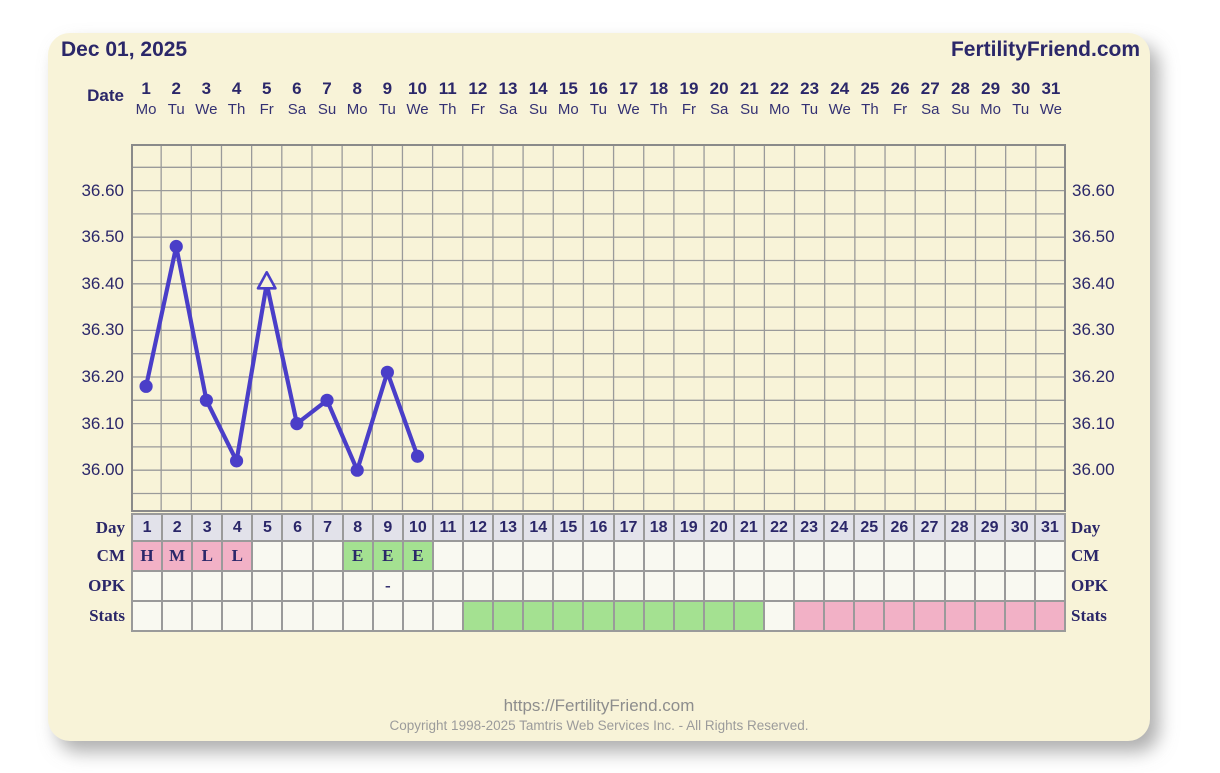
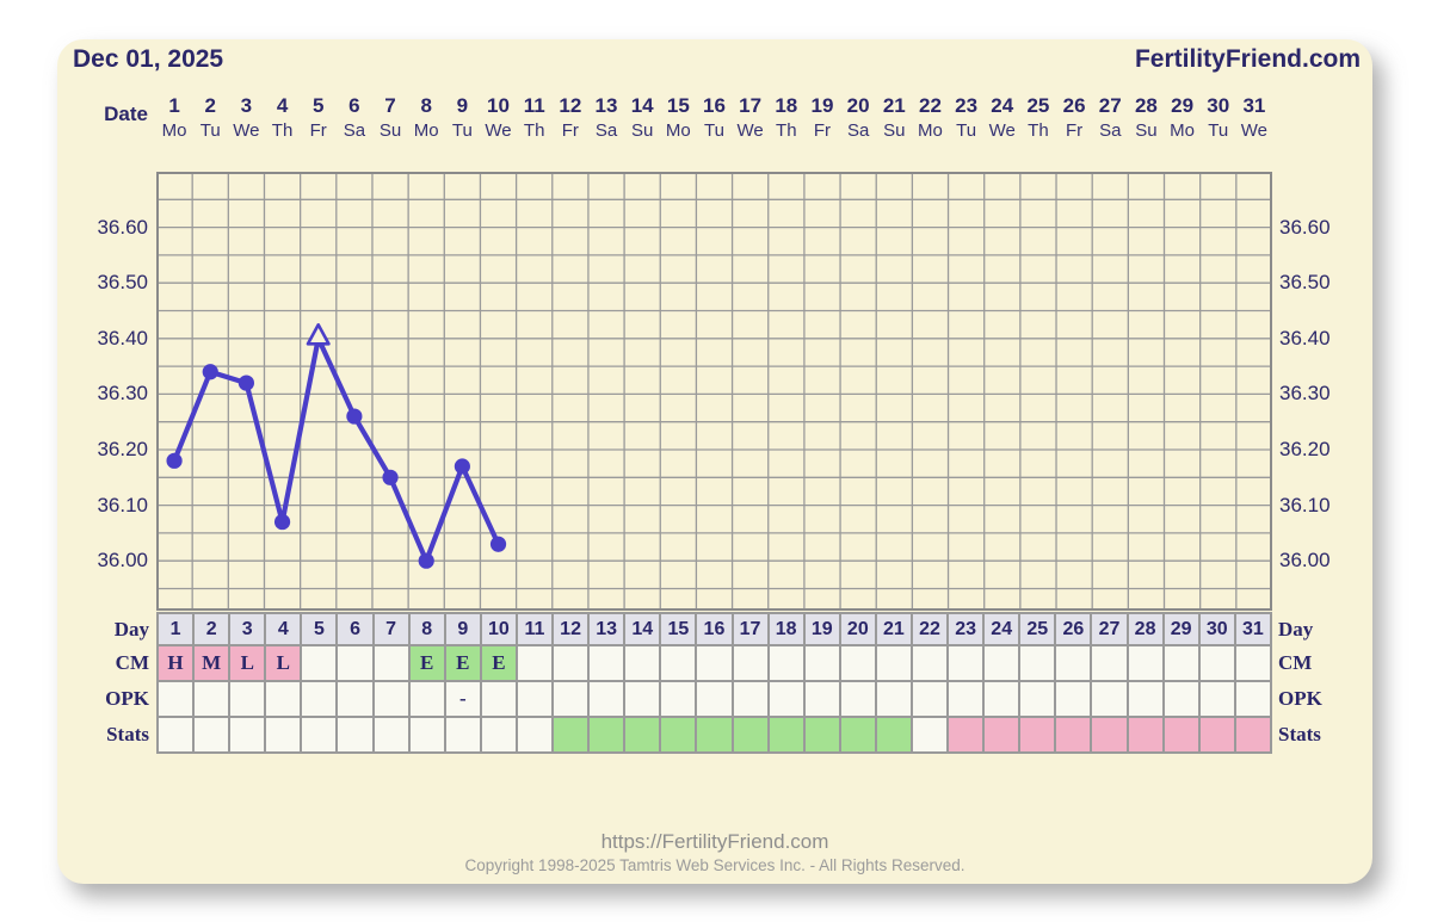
2: 36.48 -> 36.34
3: 36.15 -> 36.32
4: 36.02 -> 36.07
6: 36.10 -> 36.26
9: 36.21 -> 36.17
